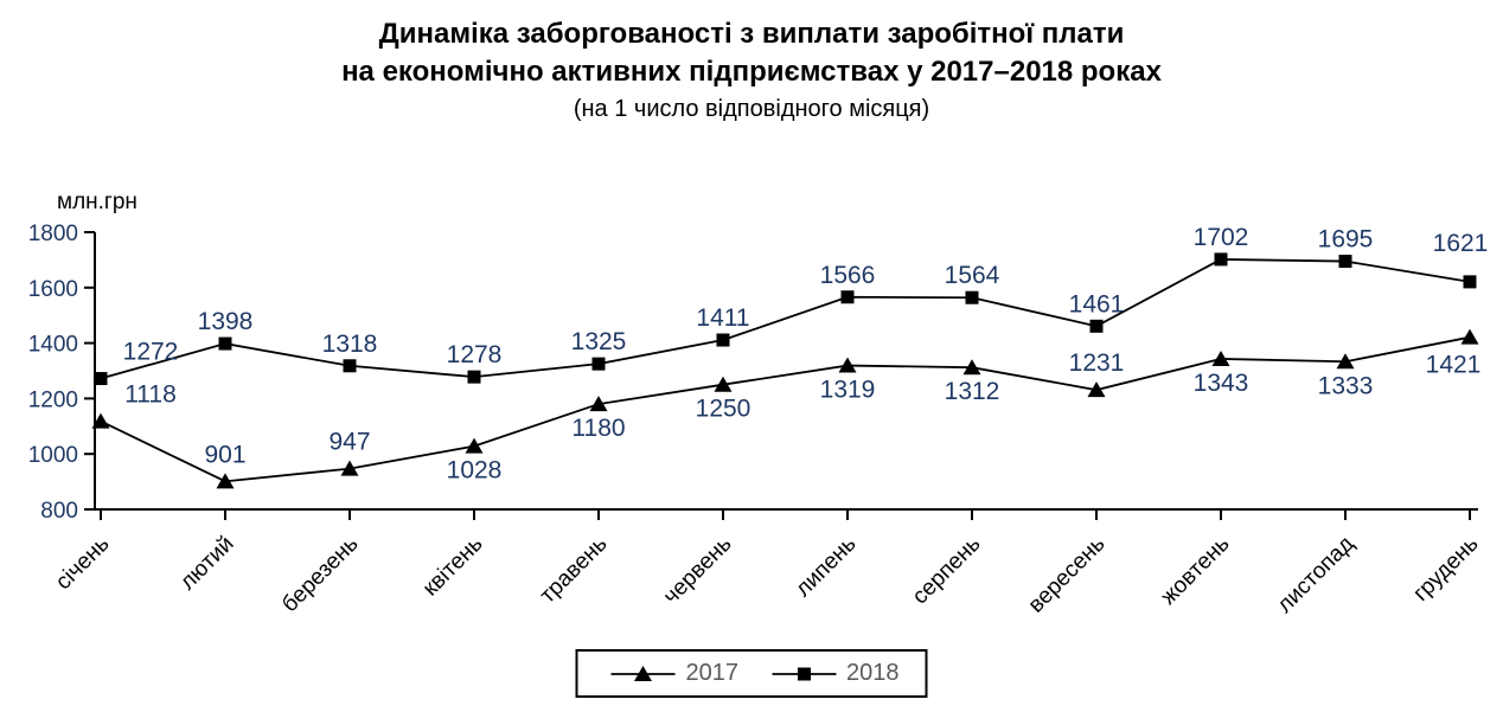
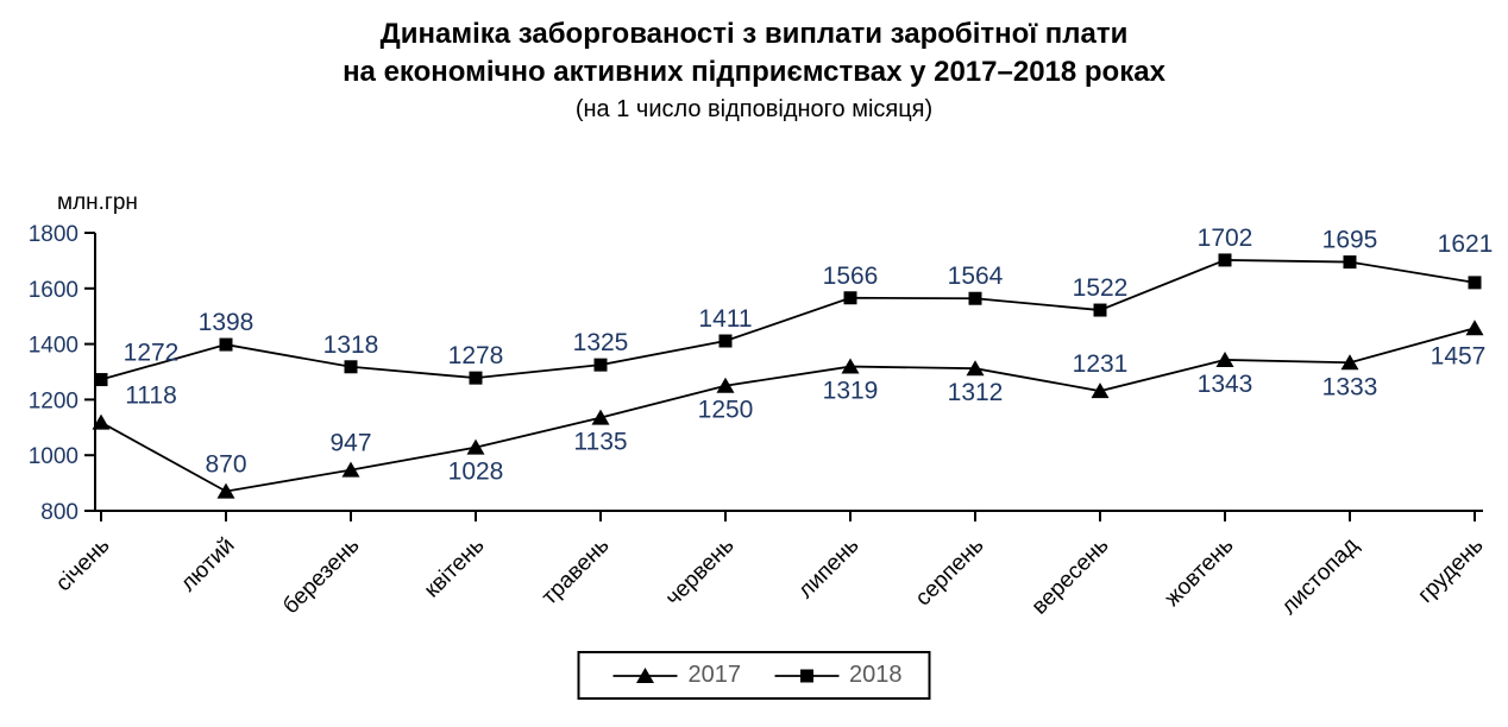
2017/лютий: 901 -> 870
2017/травень: 1180 -> 1135
2018/вересень: 1461 -> 1522
2017/грудень: 1421 -> 1457
